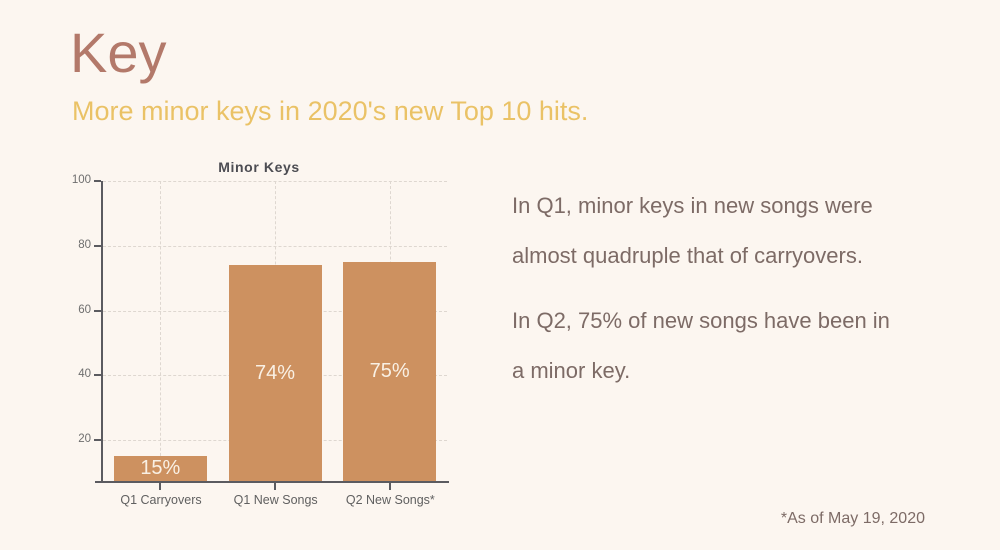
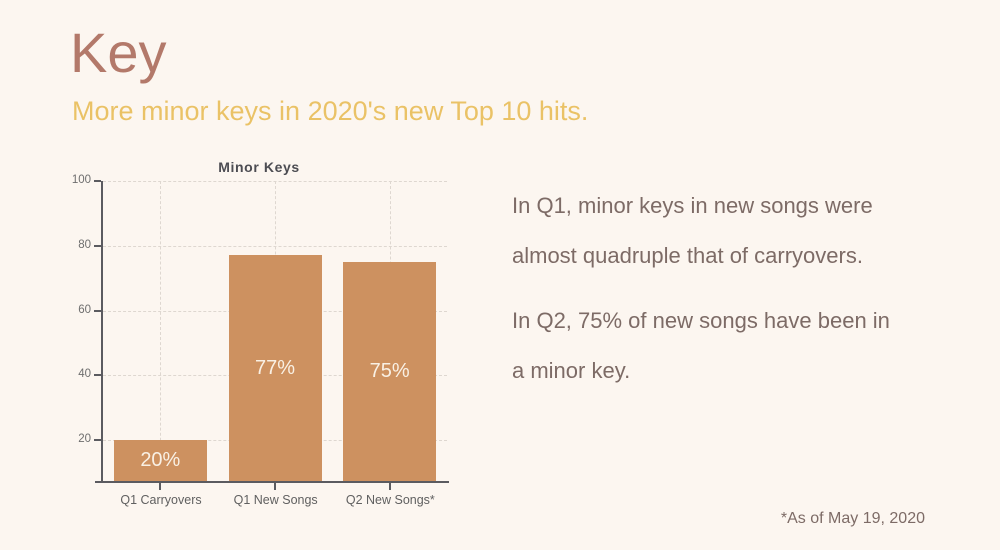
Q1 Carryovers: 15% -> 20%
Q1 New Songs: 74% -> 77%
